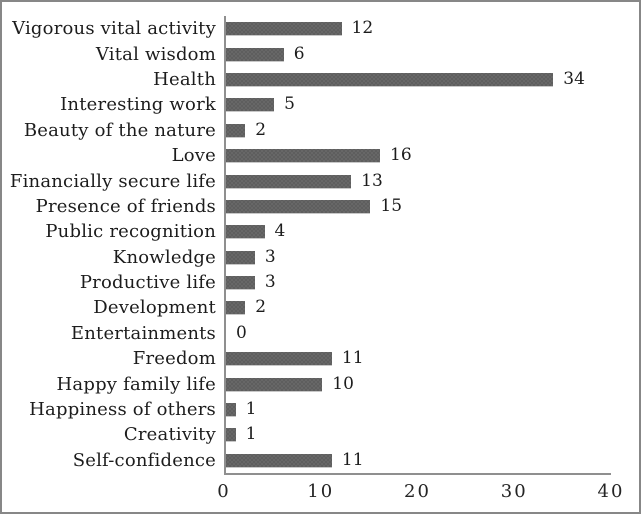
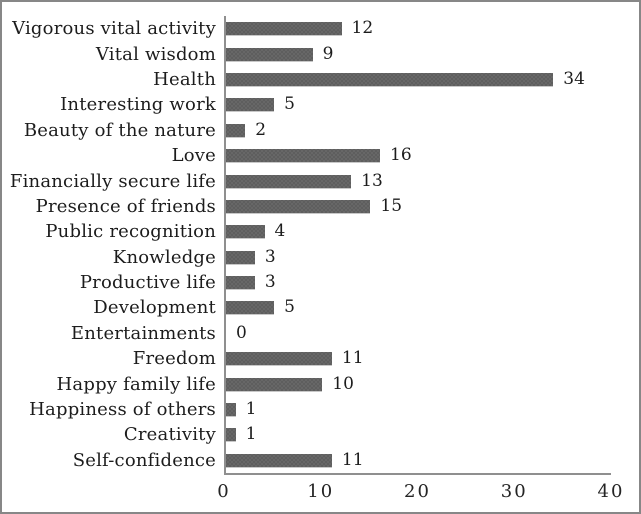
Vital wisdom: 6 -> 9
Development: 2 -> 5
